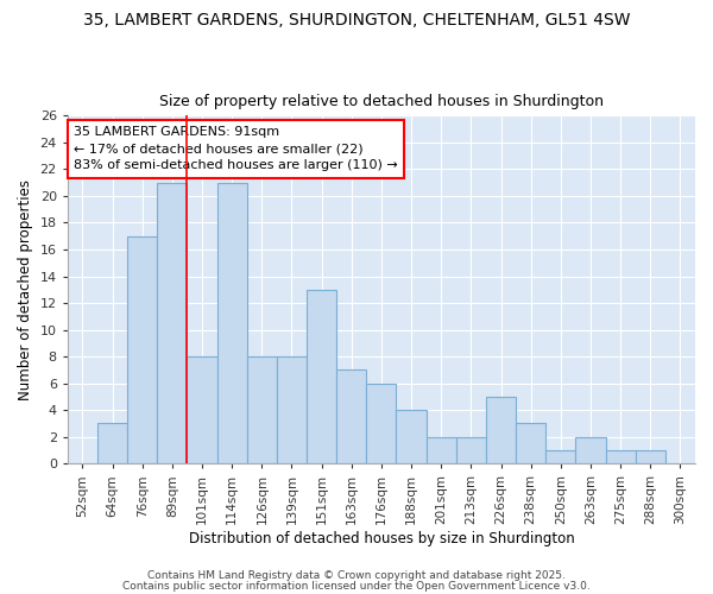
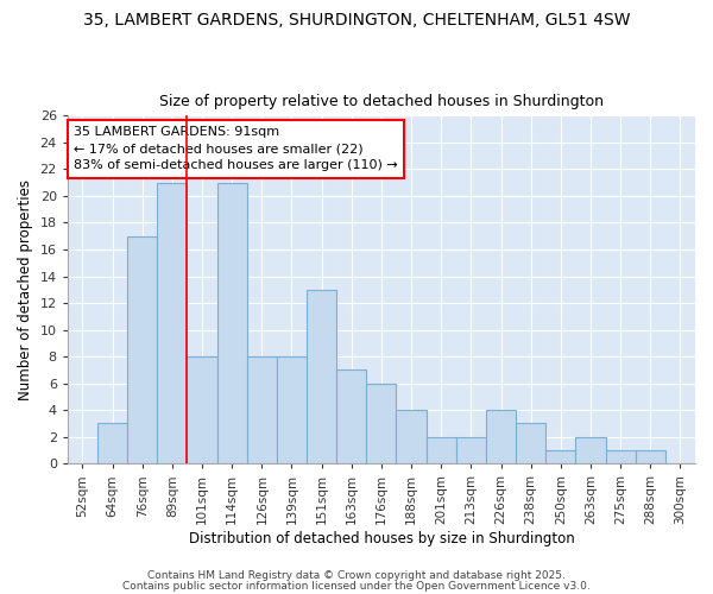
226sqm: 5 -> 4
